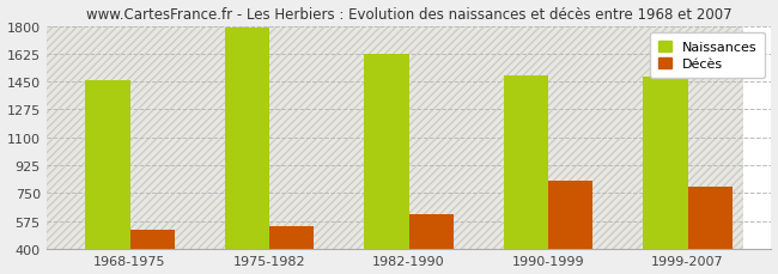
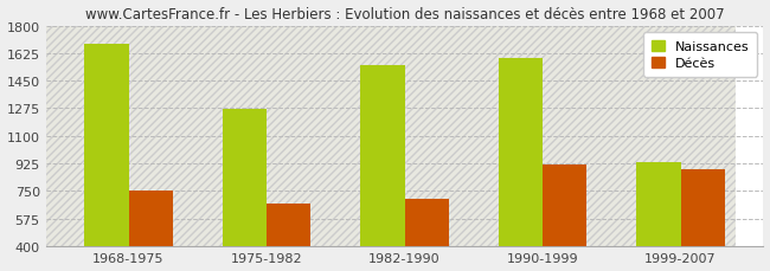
Naissances/1968-1975: 1460 -> 1680
Décès/1968-1975: 520 -> 750
Naissances/1975-1982: 1790 -> 1270
Décès/1975-1982: 540 -> 670
Naissances/1982-1990: 1620 -> 1550
Décès/1982-1990: 620 -> 700
Naissances/1990-1999: 1490 -> 1590
Décès/1990-1999: 830 -> 920
Naissances/1999-2007: 1480 -> 930
Décès/1999-2007: 790 -> 890
